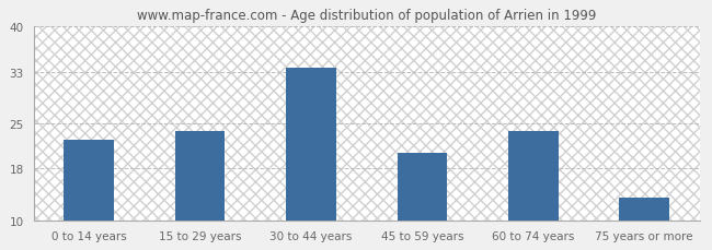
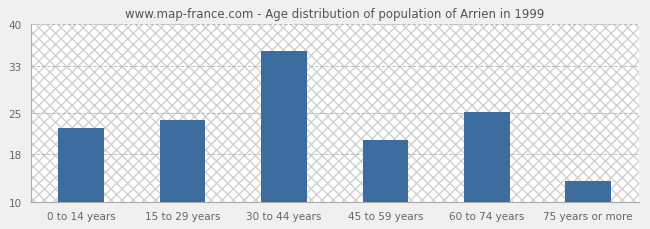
30 to 44 years: 33.7 -> 35.4
60 to 74 years: 23.8 -> 25.2
